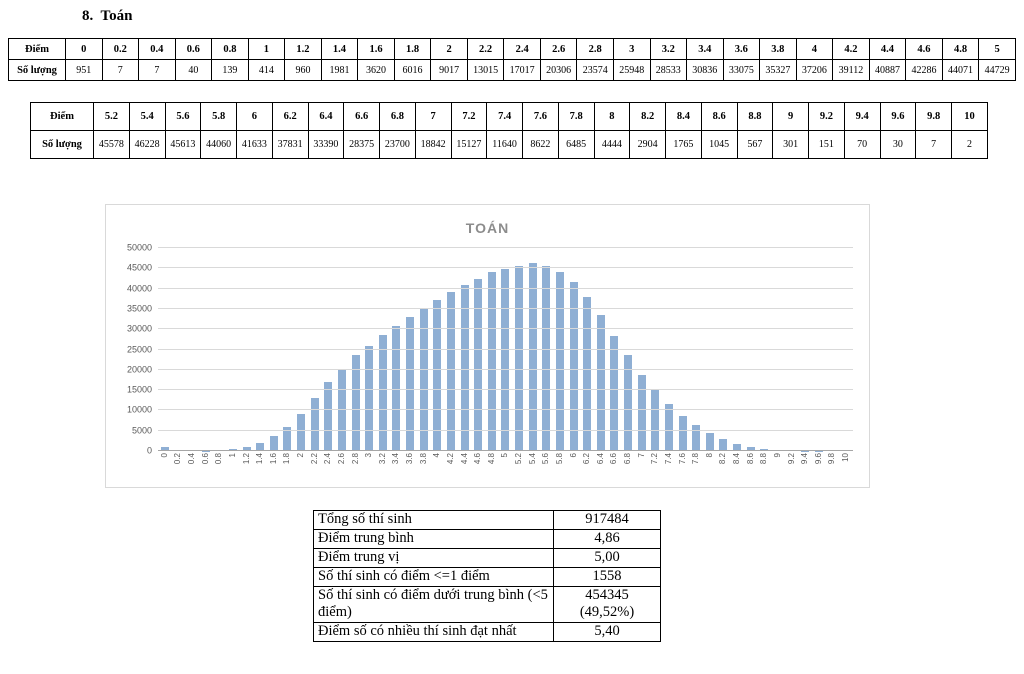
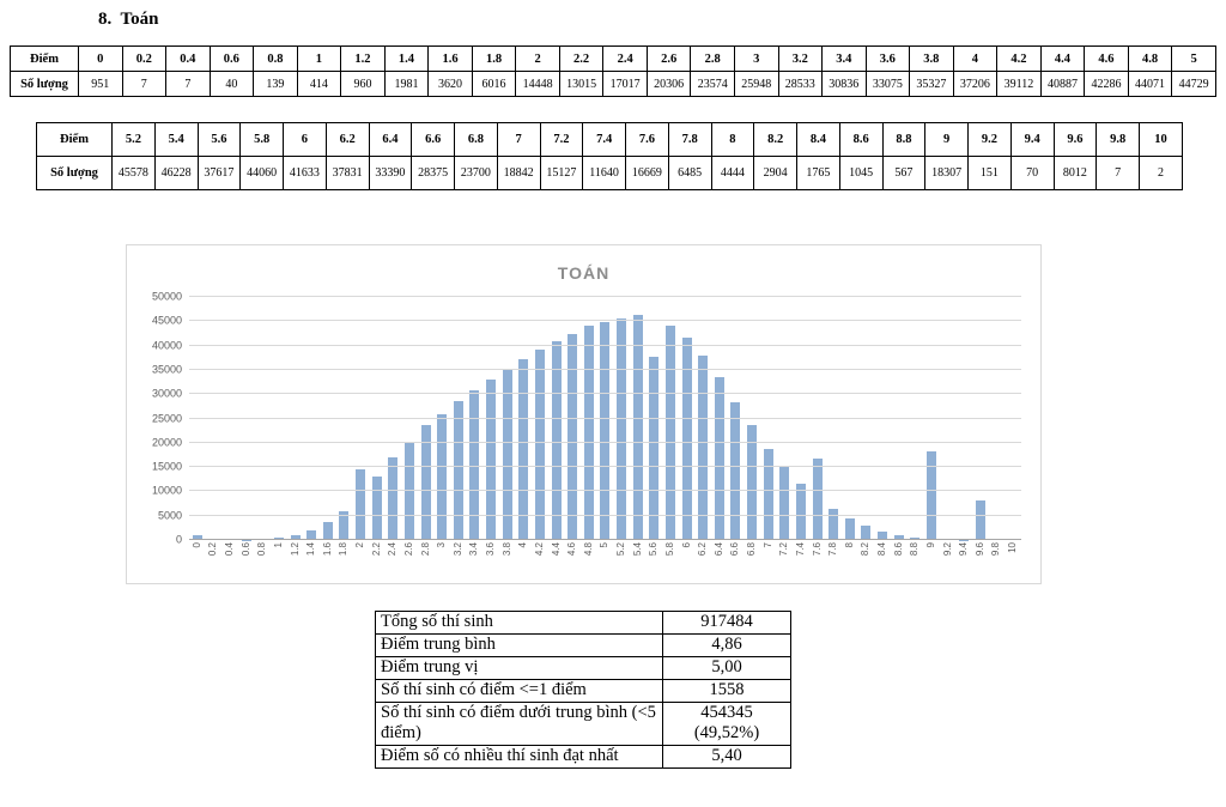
2: 9017 -> 14448
5.6: 45613 -> 37617
7.6: 8622 -> 16669
9: 301 -> 18307
9.6: 30 -> 8012
